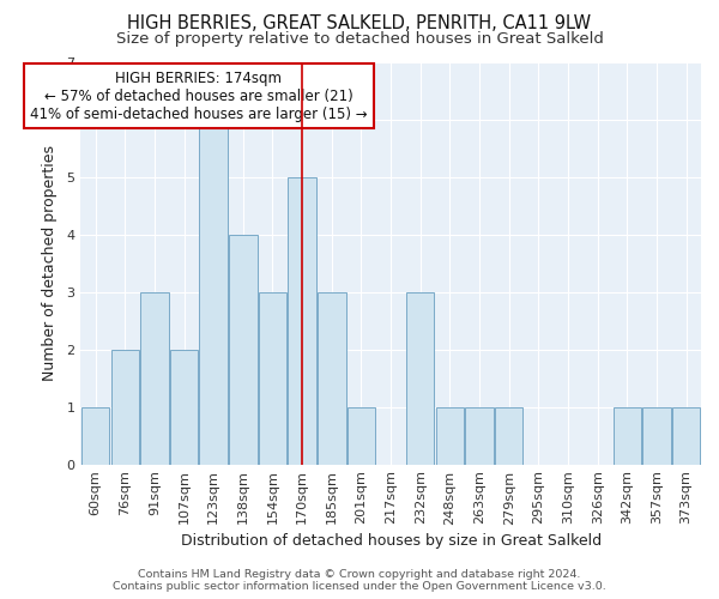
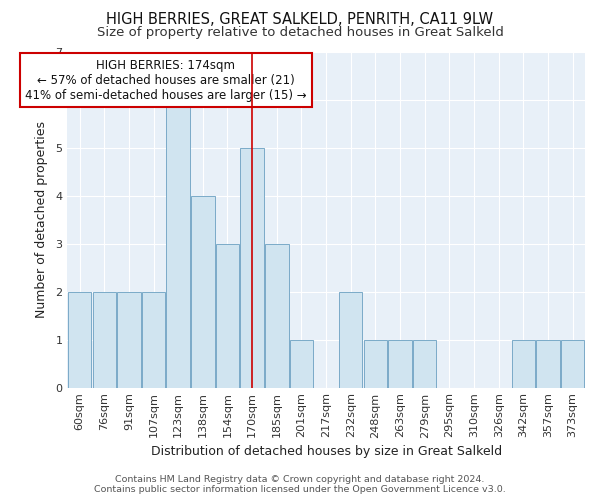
60sqm: 1 -> 2
91sqm: 3 -> 2
232sqm: 3 -> 2
